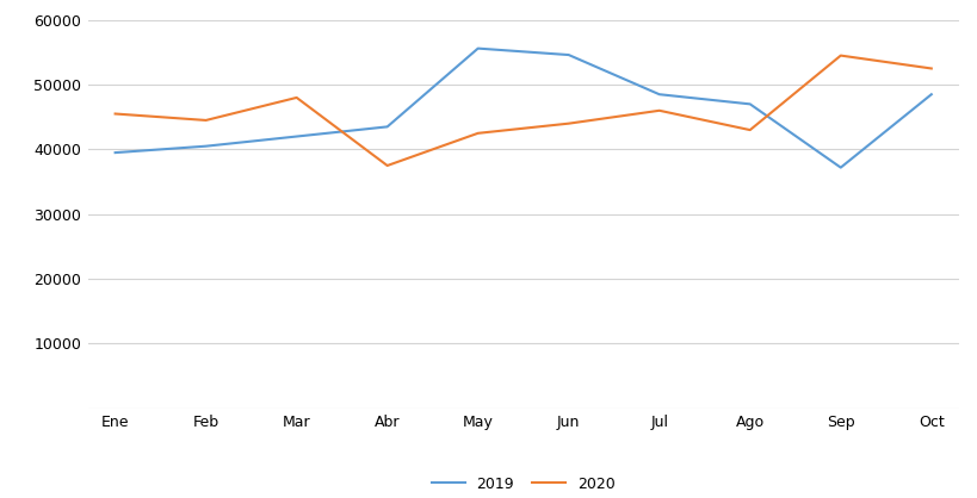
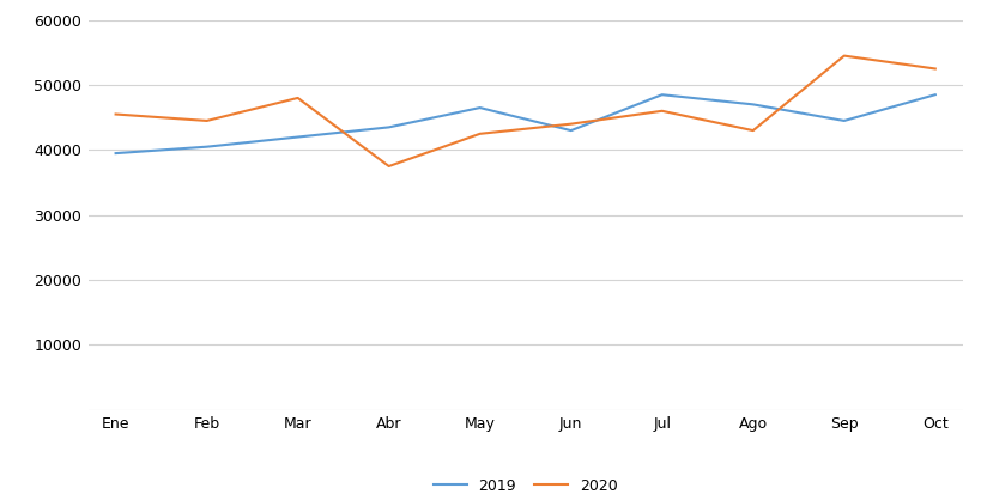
2019/May: 55600 -> 46500
2019/Jun: 54600 -> 43000
2019/Sep: 37200 -> 44500
